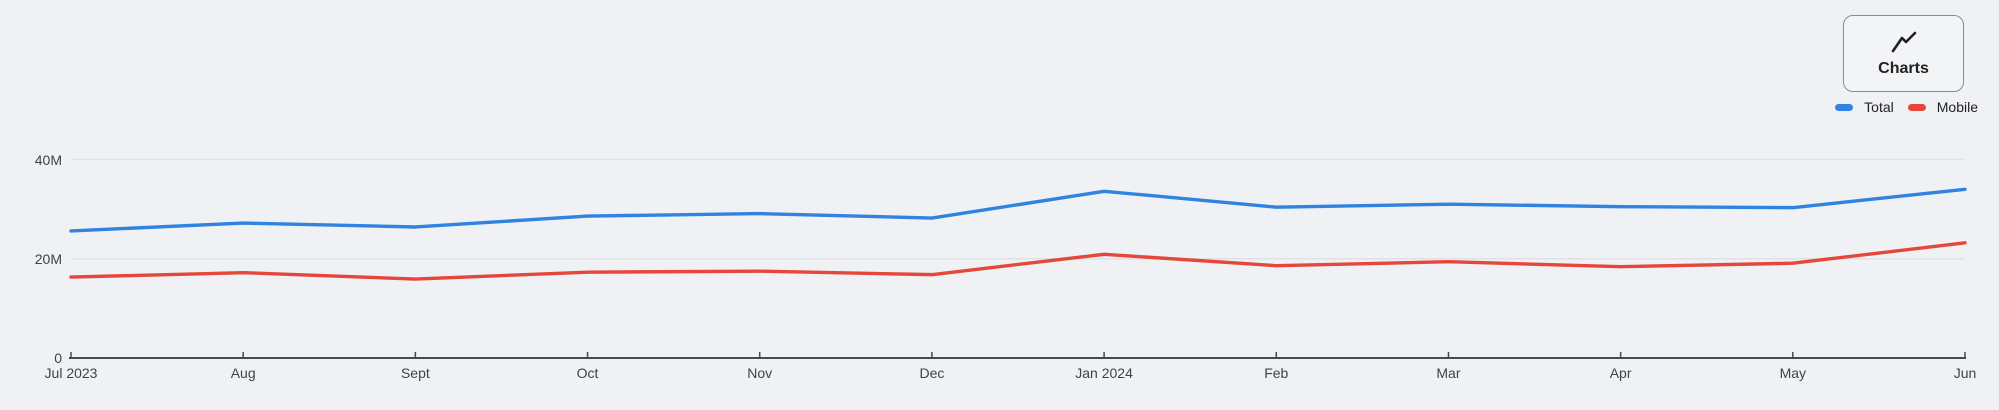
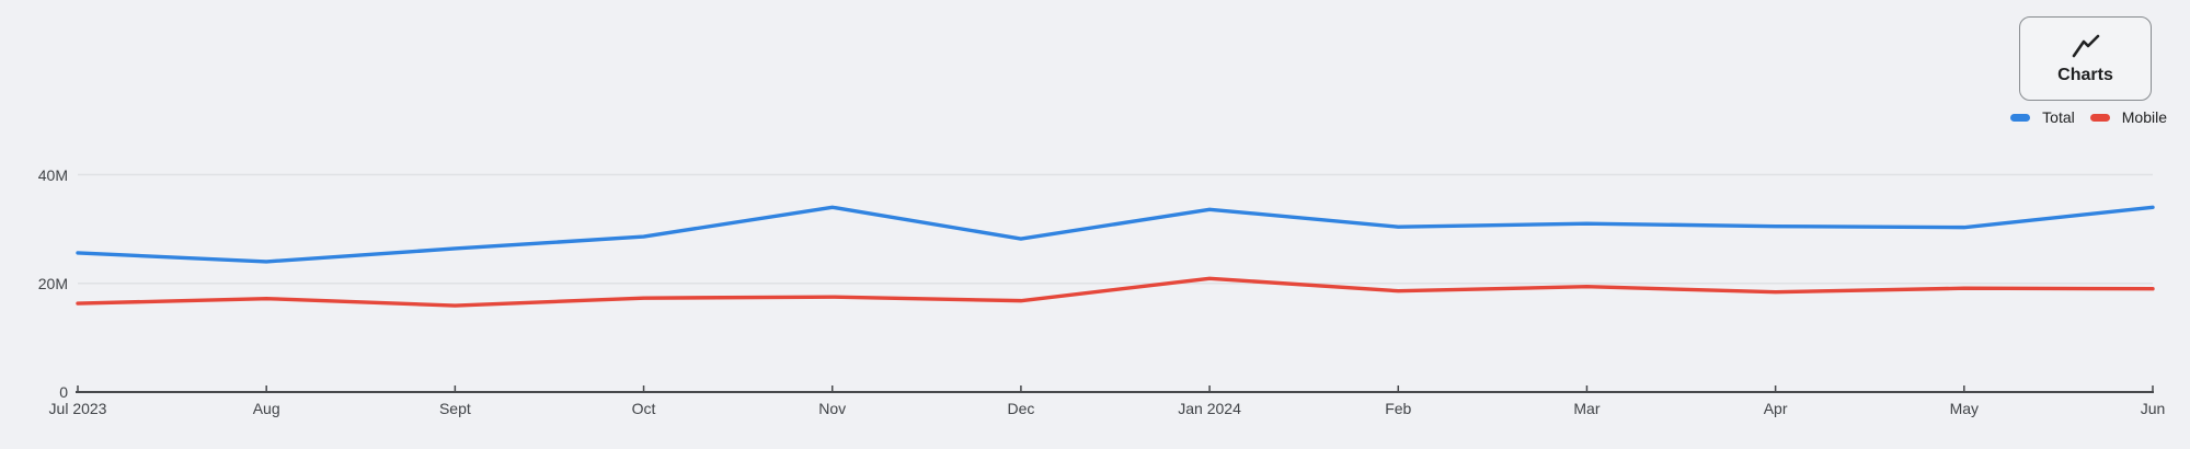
Total/Aug: 27M -> 24M
Total/Nov: 29M -> 34M
Mobile/Jun: 23M -> 19M
